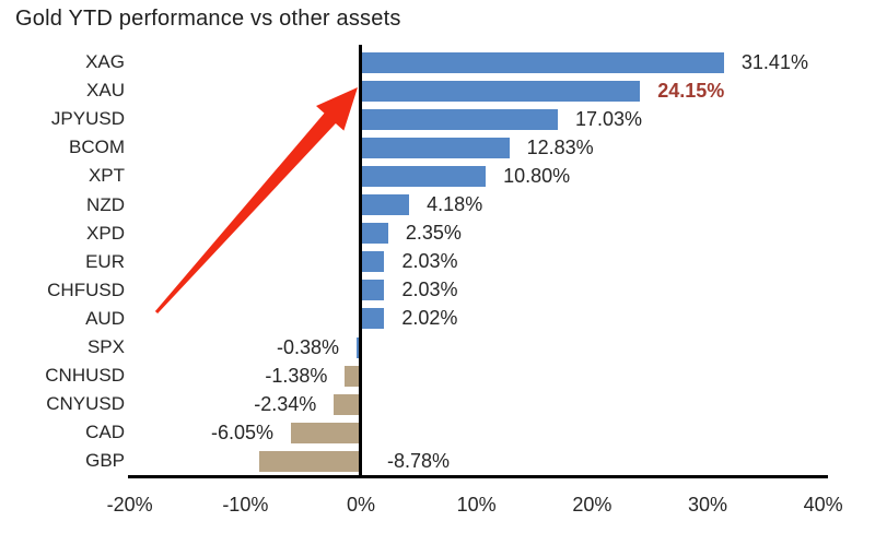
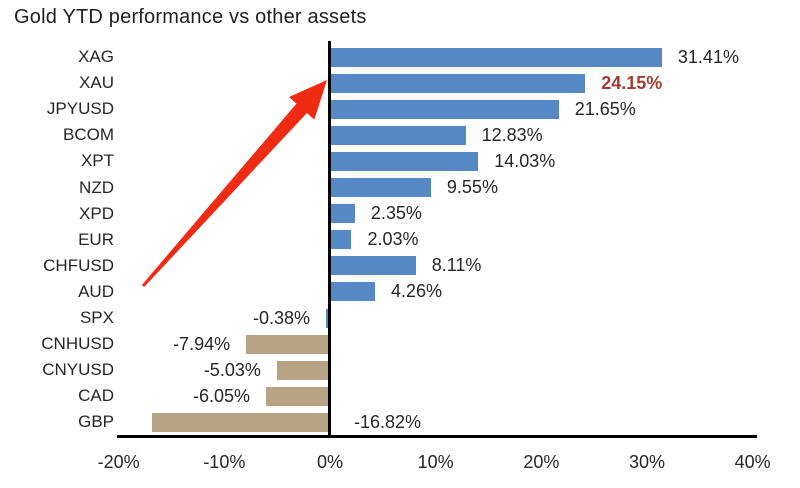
JPYUSD: 17.03% -> 21.65%
XPT: 10.80% -> 14.03%
NZD: 4.18% -> 9.55%
CHFUSD: 2.03% -> 8.11%
AUD: 2.02% -> 4.26%
CNHUSD: -1.38% -> -7.94%
CNYUSD: -2.34% -> -5.03%
GBP: -8.78% -> -16.82%
